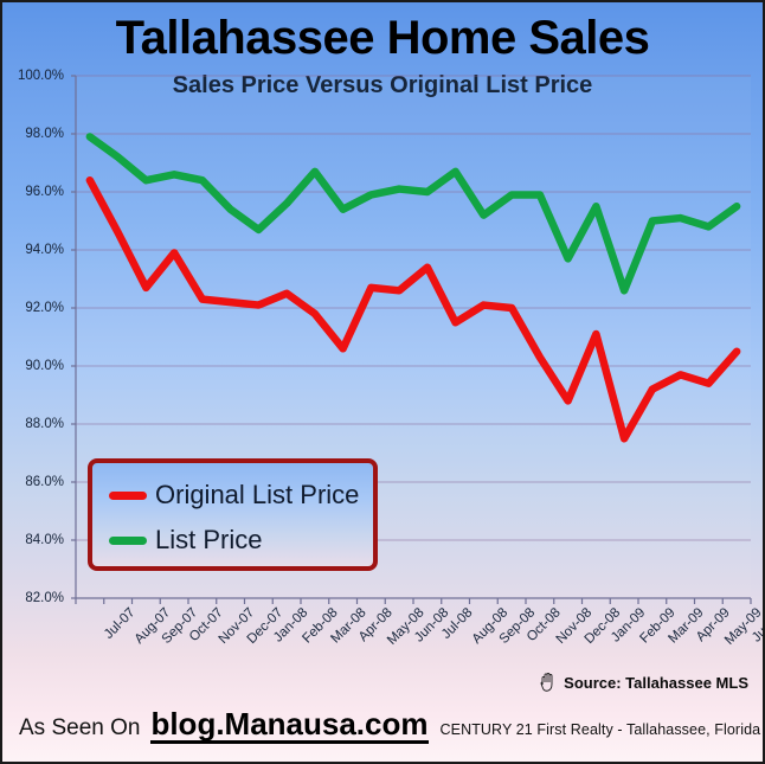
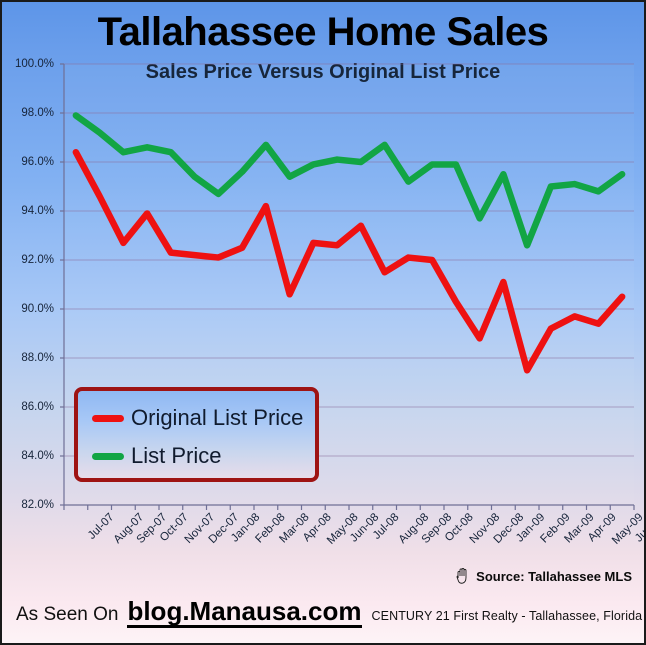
Original List Price/Mar-08: 91.8% -> 94.2%
